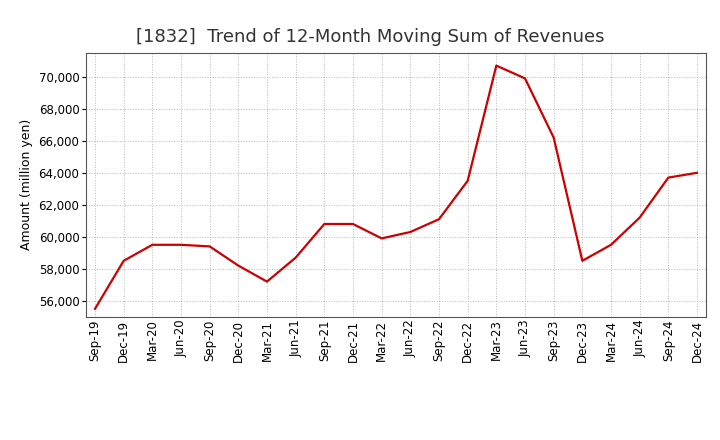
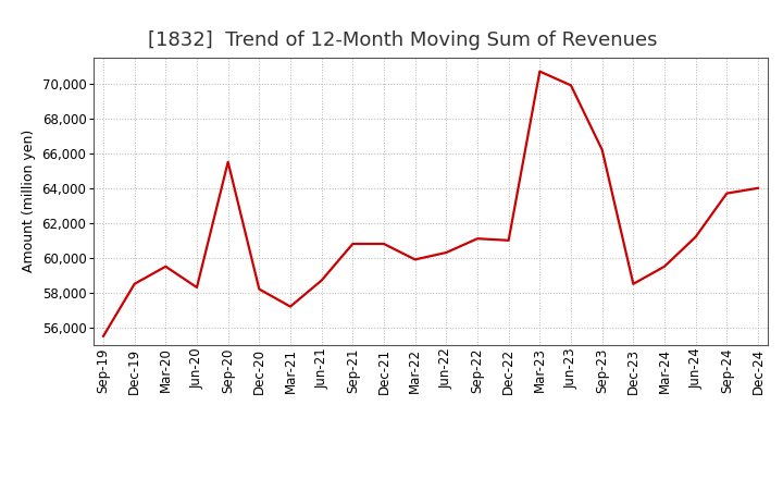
Jun-20: 59,500 -> 58,300
Sep-20: 59,400 -> 65,500
Dec-22: 63,500 -> 61,000
